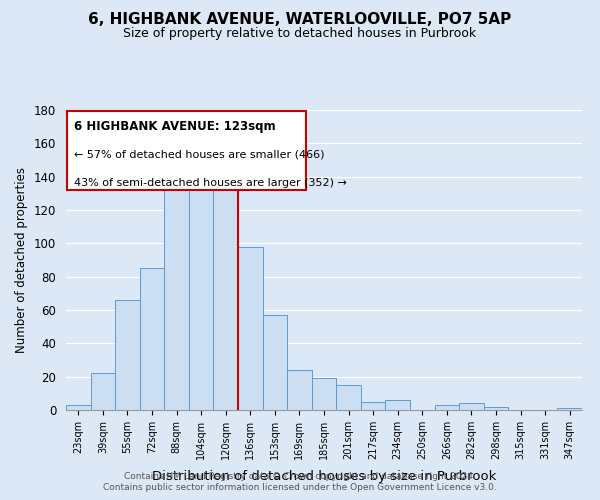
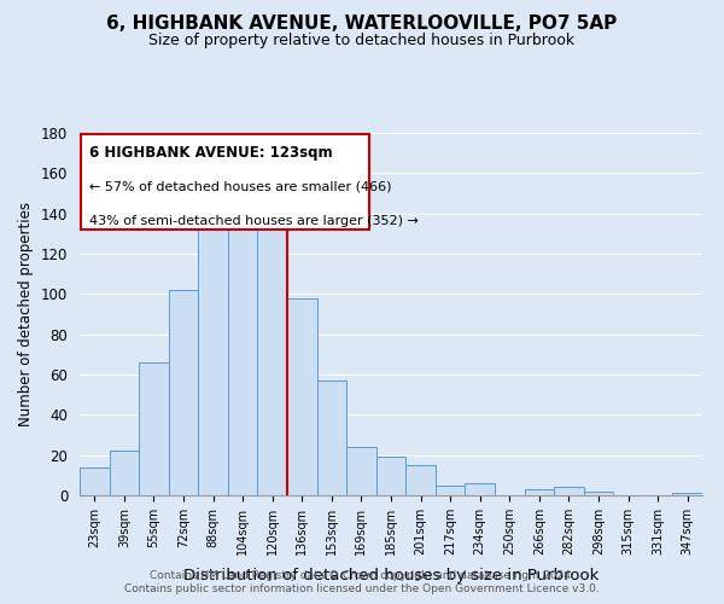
23sqm: 3 -> 14
72sqm: 85 -> 102
